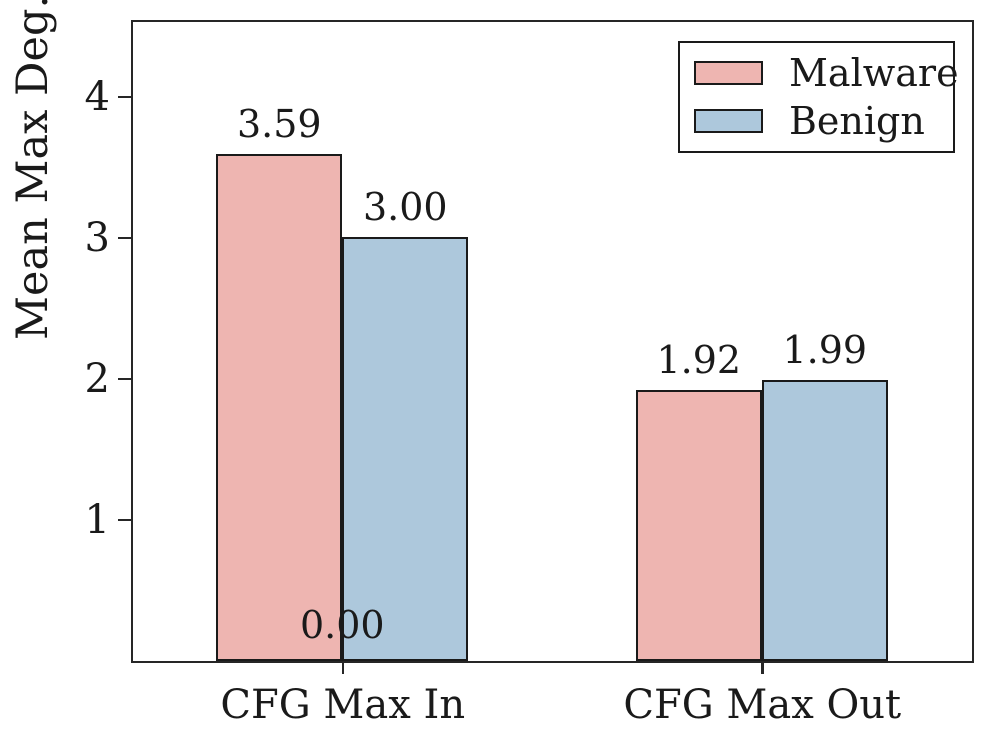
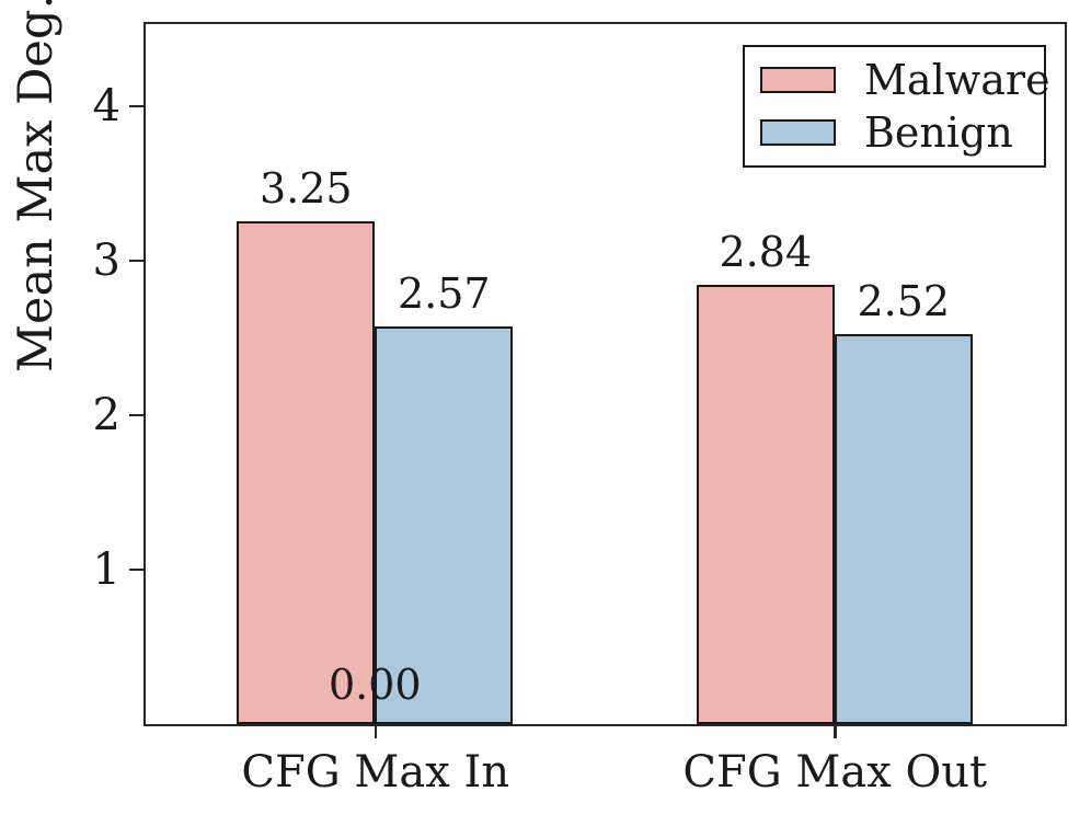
Malware/CFG Max In: 3.59 -> 3.25
Benign/CFG Max In: 3.00 -> 2.57
Malware/CFG Max Out: 1.92 -> 2.84
Benign/CFG Max Out: 1.99 -> 2.52
